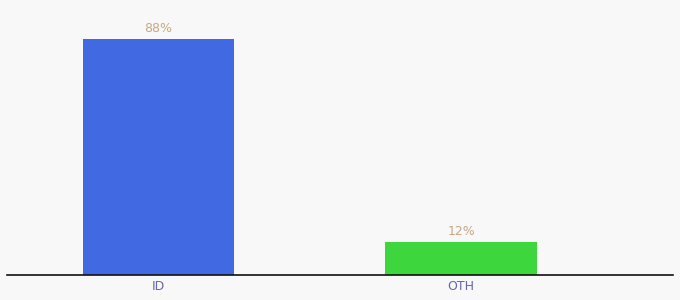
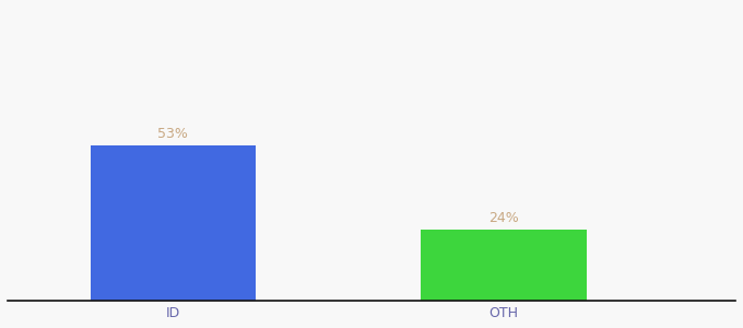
ID: 88% -> 53%
OTH: 12% -> 24%
